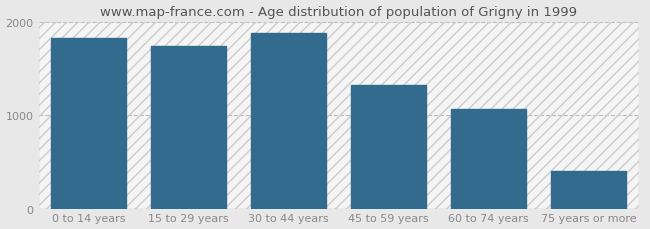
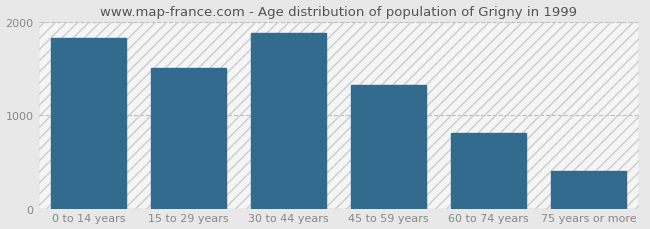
15 to 29 years: 1740 -> 1500
60 to 74 years: 1060 -> 810
